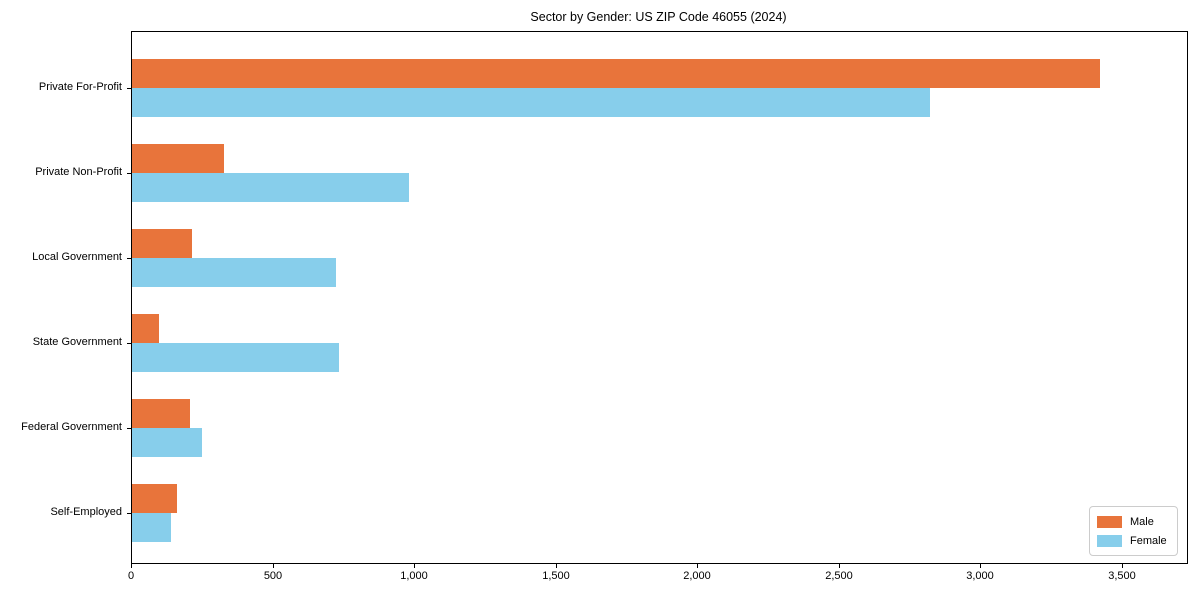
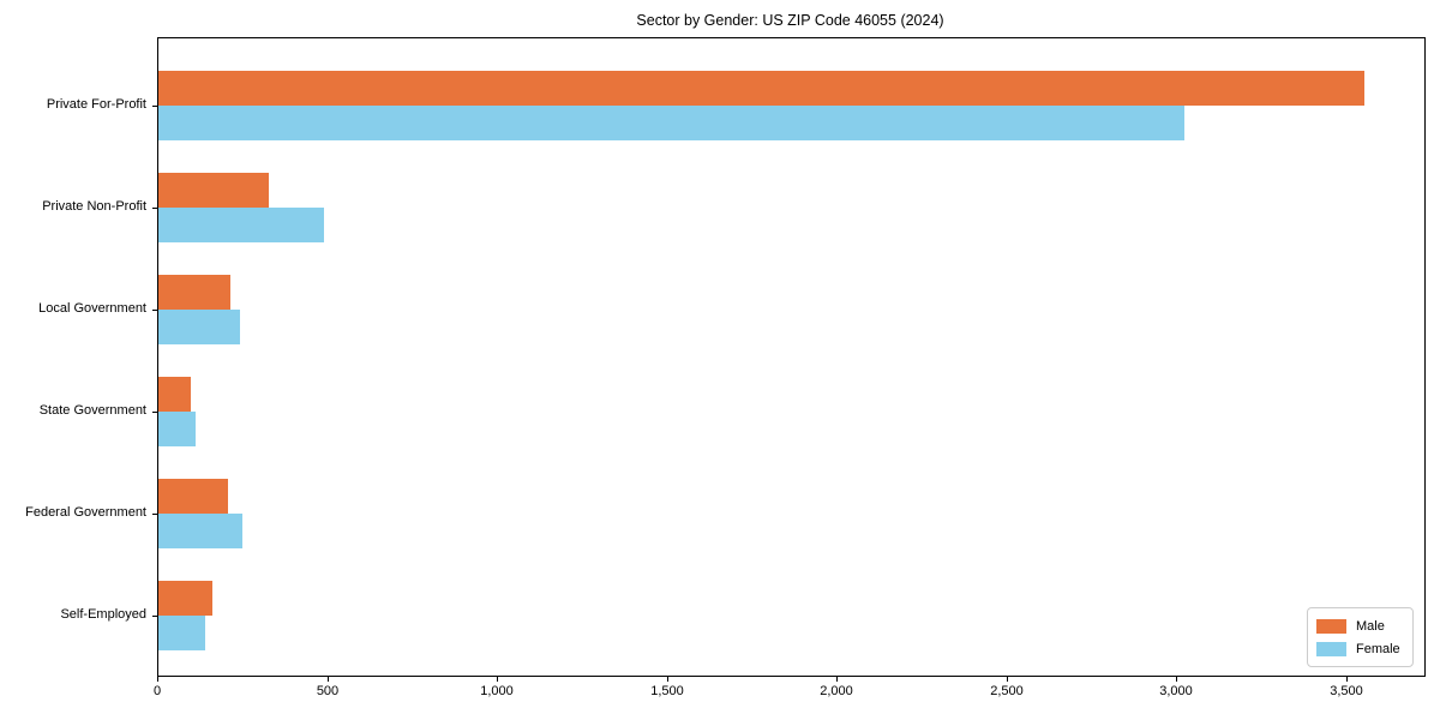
Male/Private For-Profit: 3420 -> 3550
Female/Private For-Profit: 2820 -> 3020
Female/Private Non-Profit: 980 -> 490
Female/Local Government: 720 -> 240
Female/State Government: 730 -> 110
